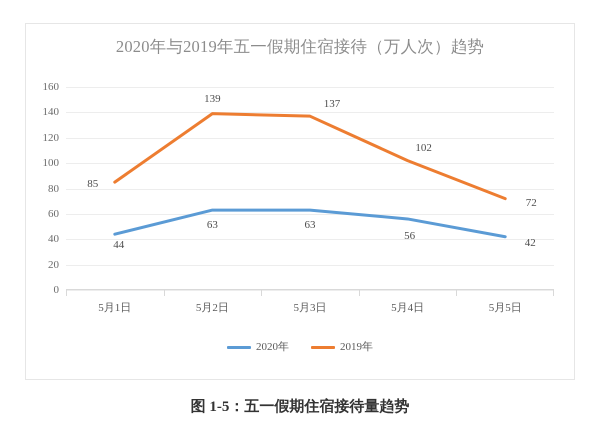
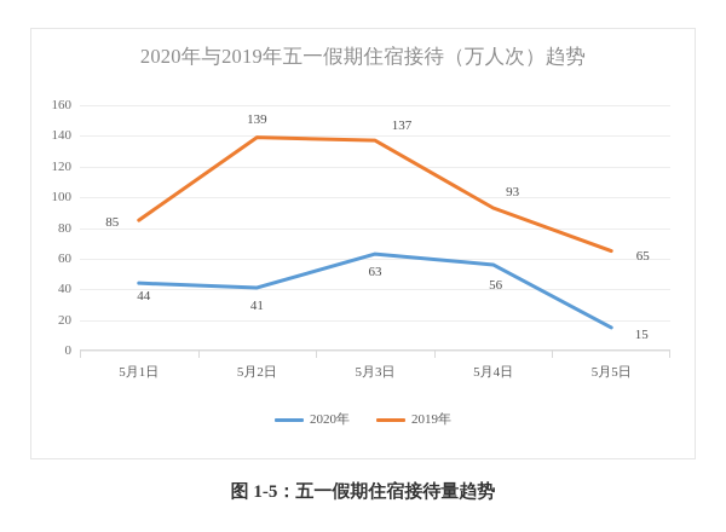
2020年/5月2日: 63 -> 41
2019年/5月4日: 102 -> 93
2020年/5月5日: 42 -> 15
2019年/5月5日: 72 -> 65
